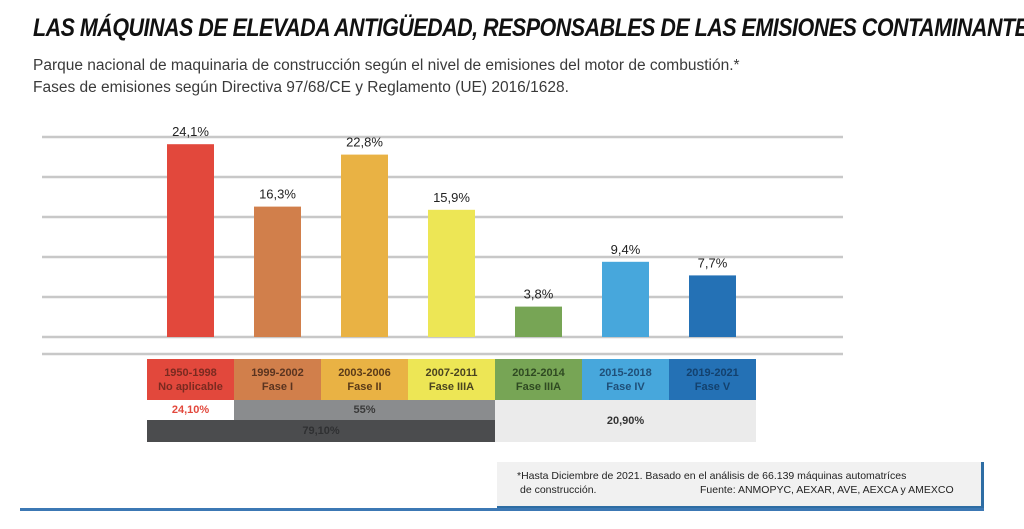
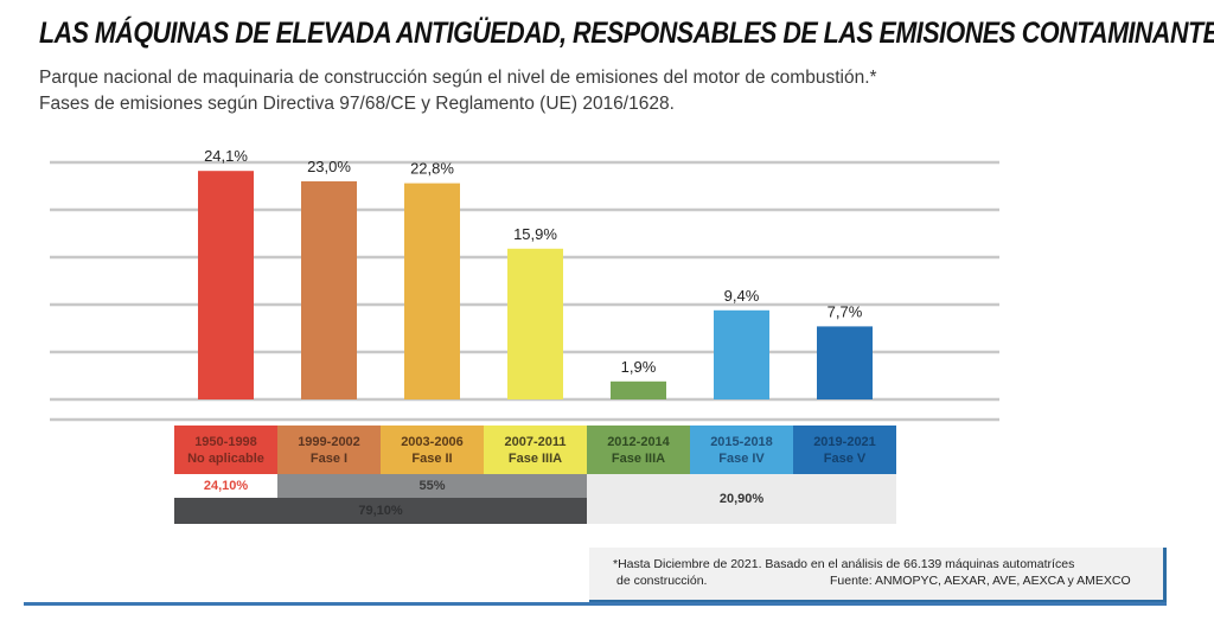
1999-2002 Fase I: 16,3% -> 23,0%
2012-2014 Fase IIIA: 3,8% -> 1,9%
